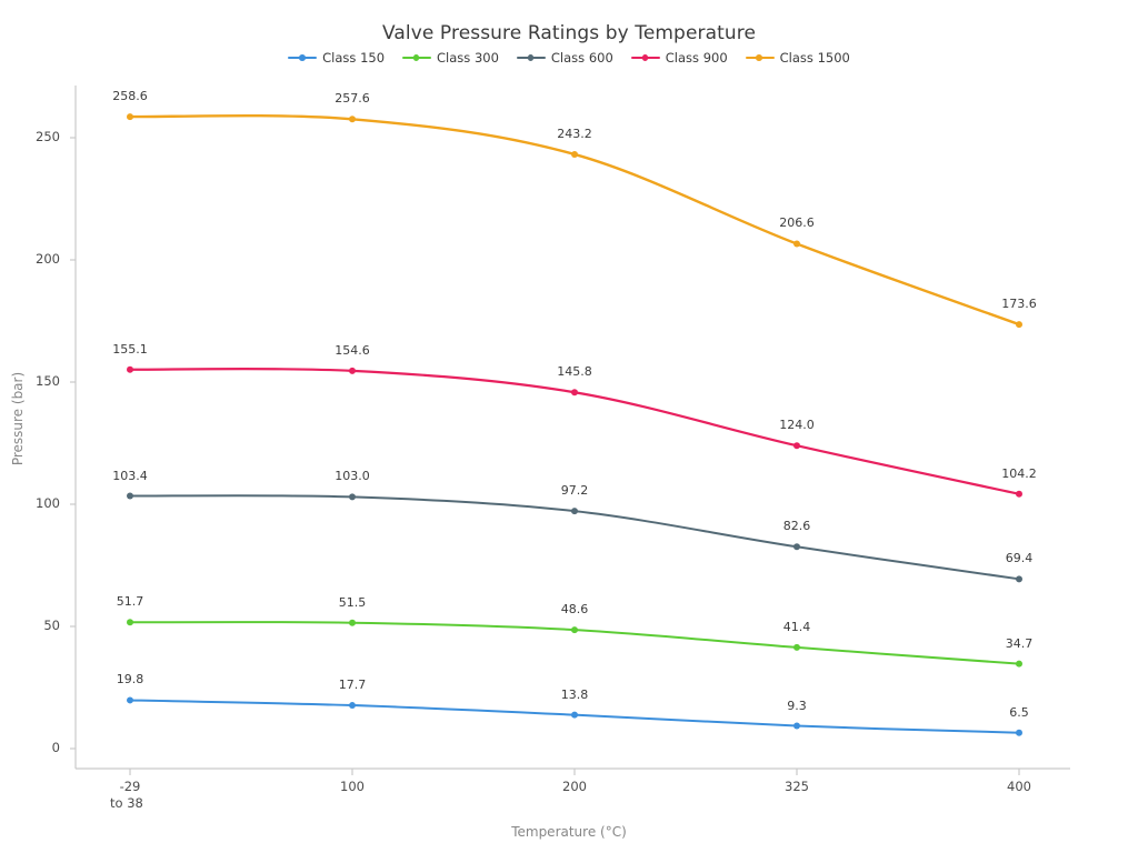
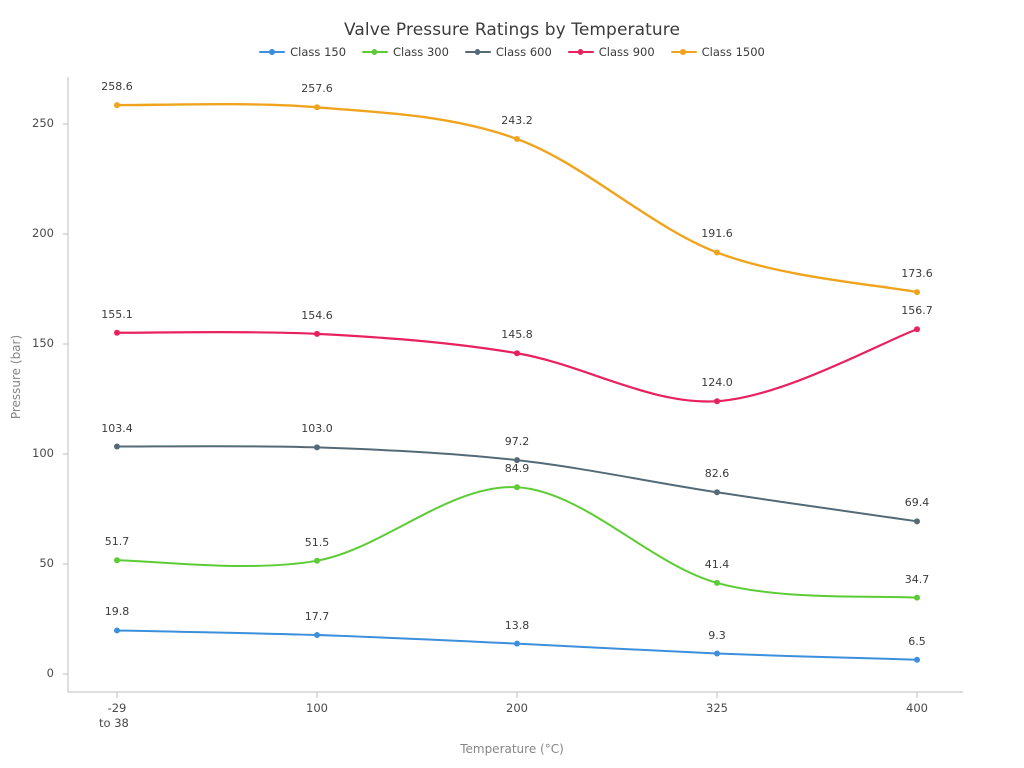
Class 300/200: 48.6 -> 84.9
Class 1500/325: 206.6 -> 191.6
Class 900/400: 104.2 -> 156.7
